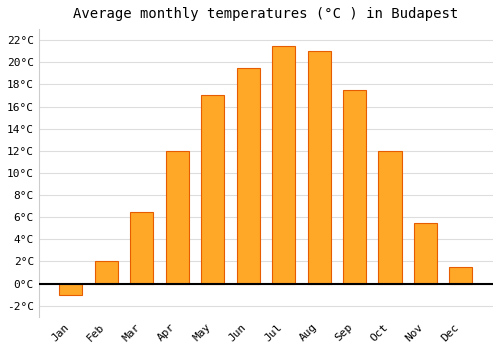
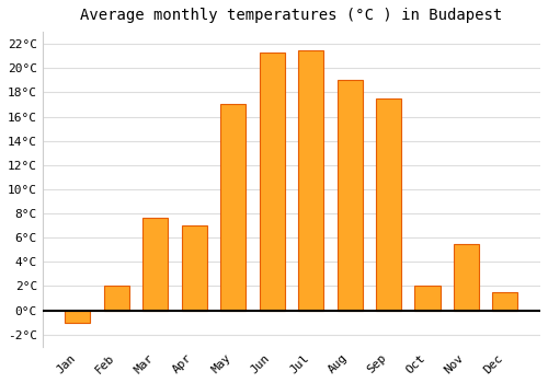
Mar: 6.5°C -> 7.6°C
Apr: 12.0°C -> 7.0°C
Jun: 19.5°C -> 21.3°C
Aug: 21.0°C -> 19.0°C
Oct: 12.0°C -> 2.0°C
